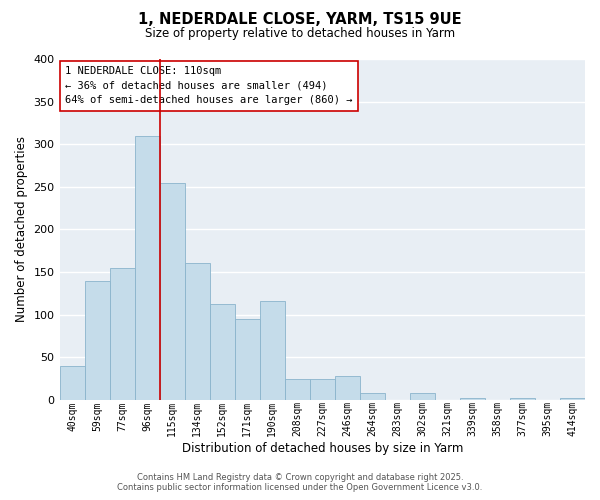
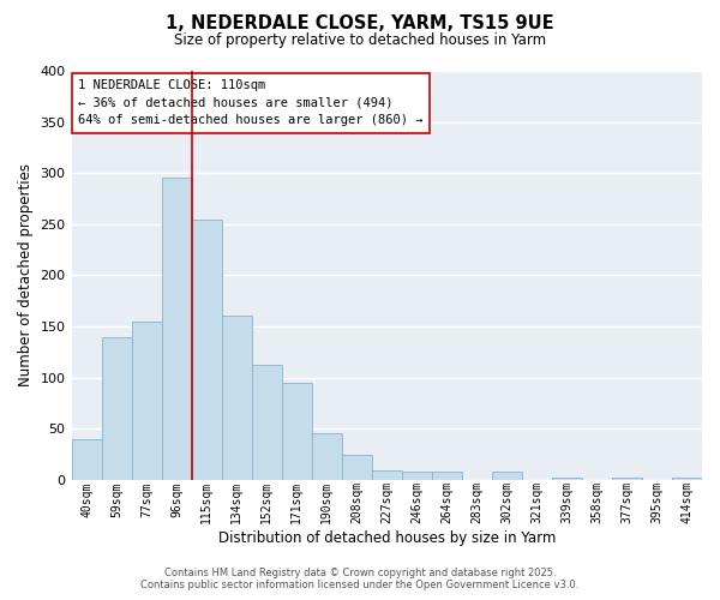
96sqm: 310 -> 295
190sqm: 116 -> 46
227sqm: 24 -> 9
246sqm: 28 -> 8
